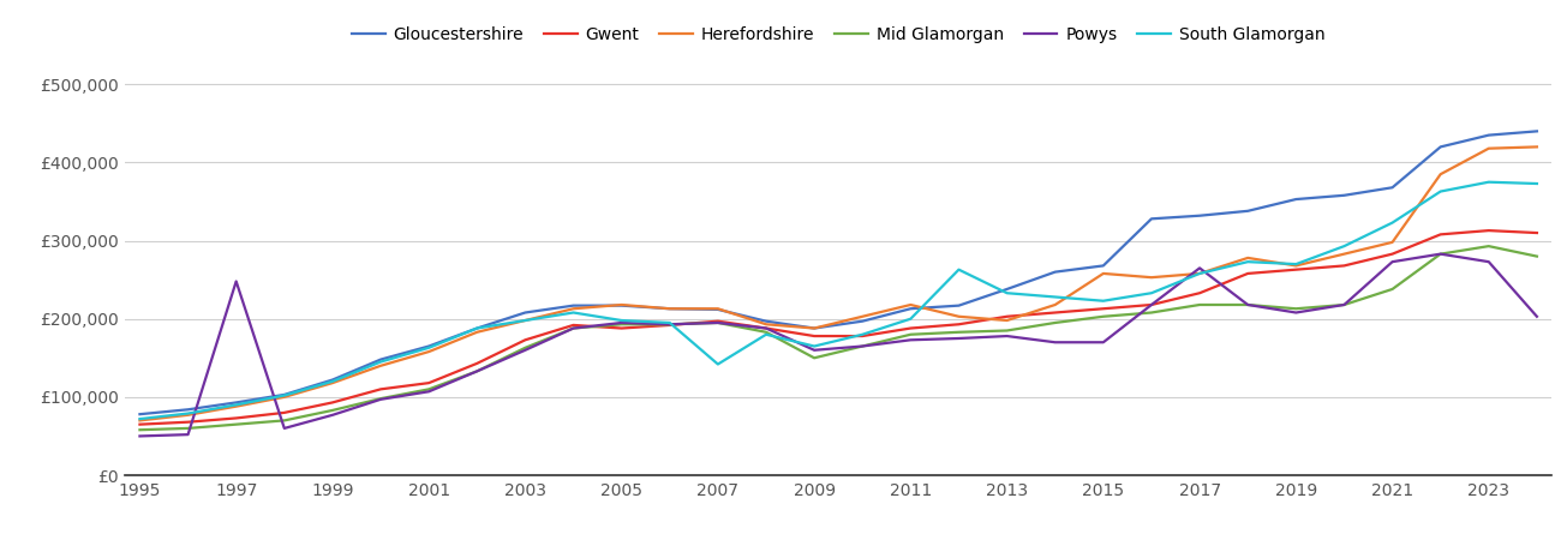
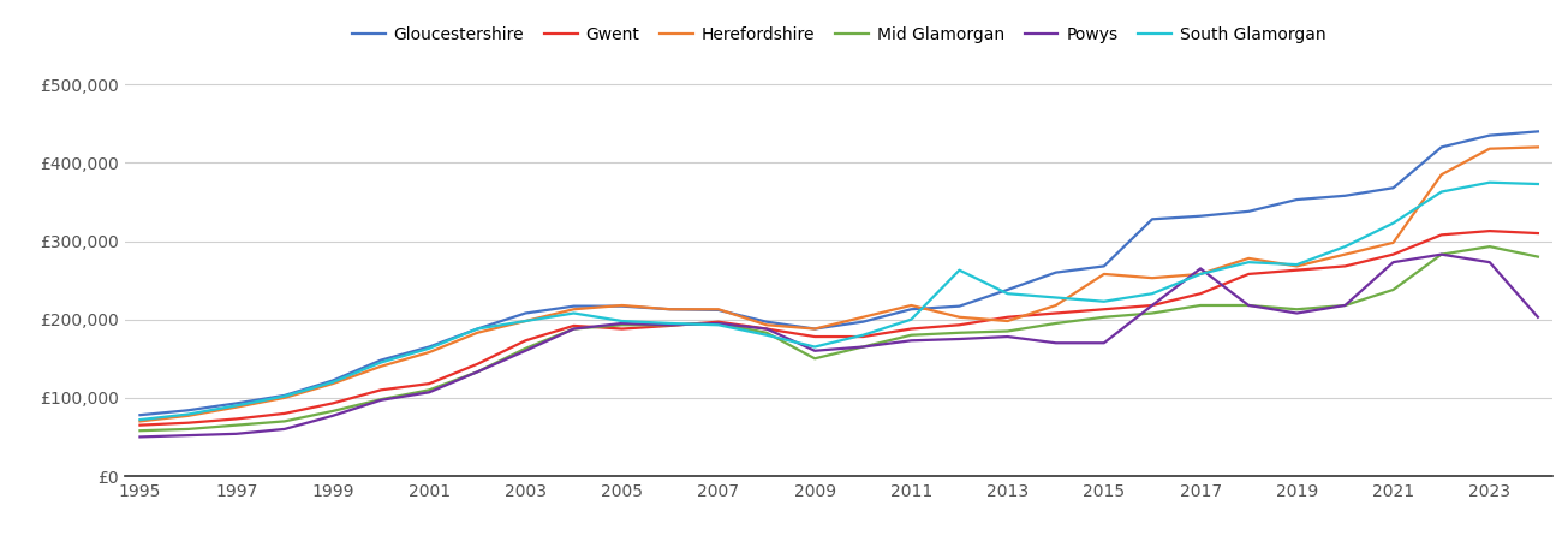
Powys/1997: £248,000 -> £54,000
South Glamorgan/2007: £142,000 -> £193,000
